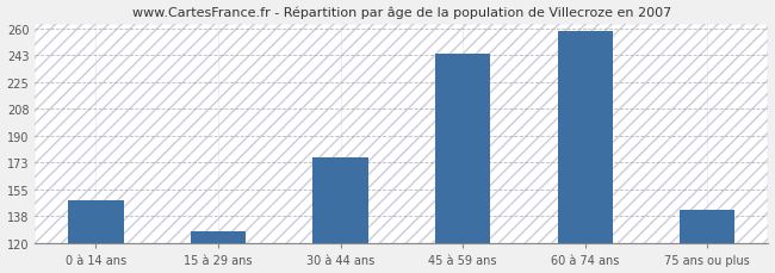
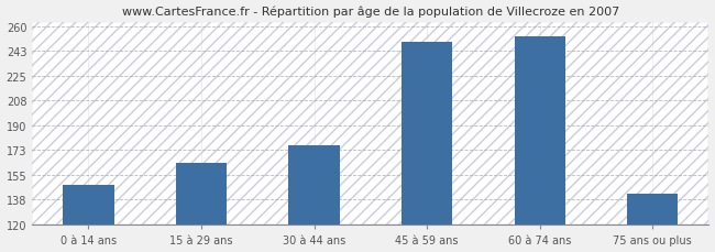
15 à 29 ans: 128 -> 164
45 à 59 ans: 244 -> 249
60 à 74 ans: 258 -> 253
